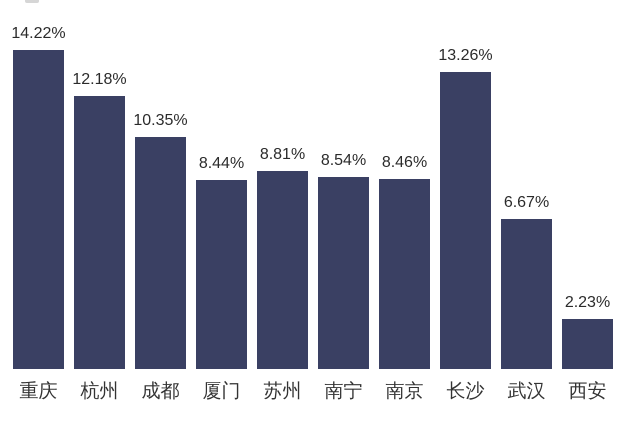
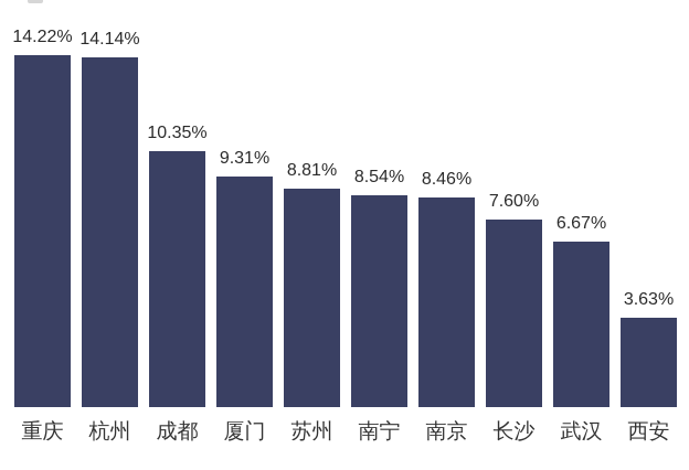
杭州: 12.18% -> 14.14%
厦门: 8.44% -> 9.31%
长沙: 13.26% -> 7.60%
西安: 2.23% -> 3.63%
